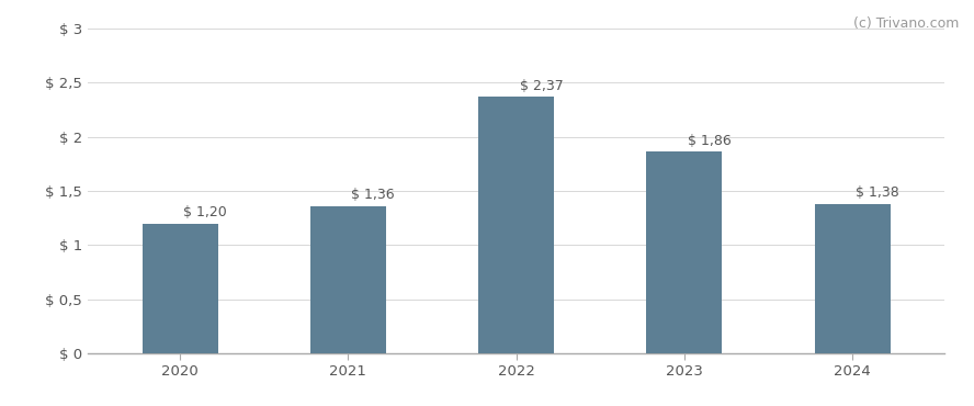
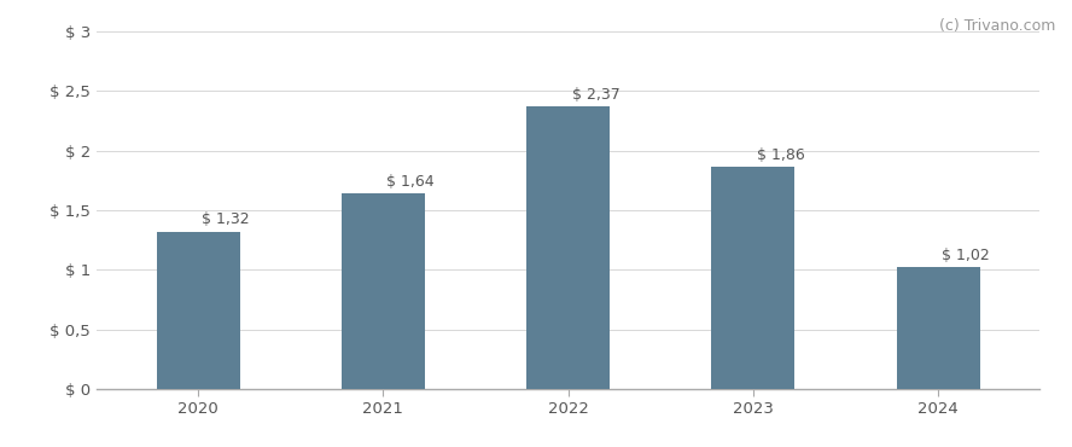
2020: 1,20 -> 1,32
2021: 1,36 -> 1,64
2024: 1,38 -> 1,02
